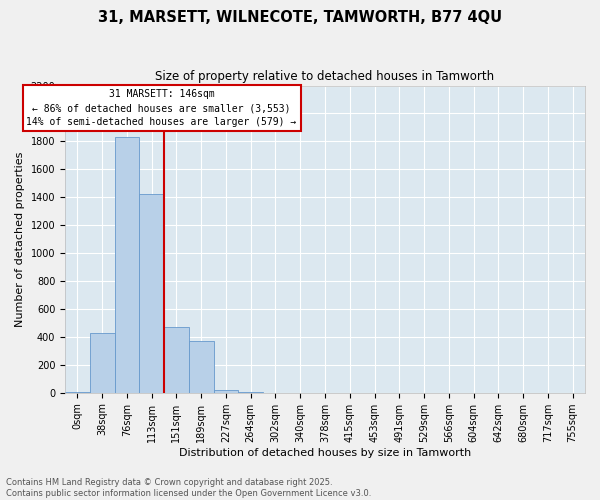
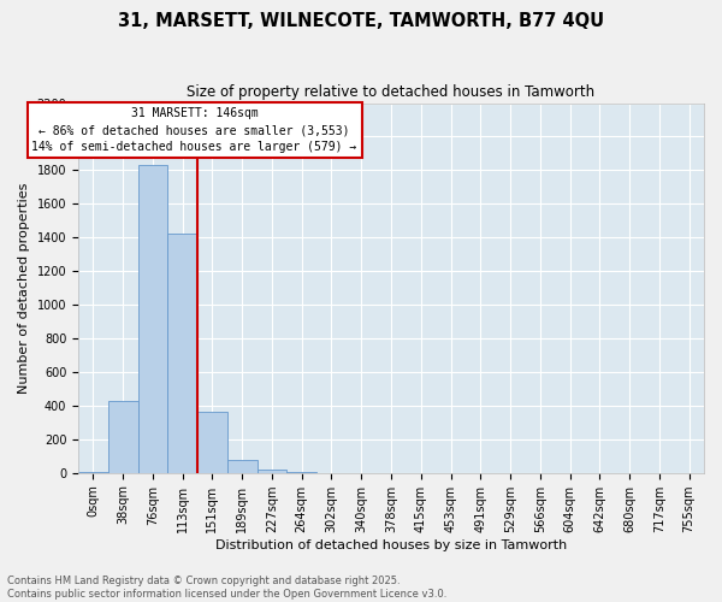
151sqm: 470 -> 360
189sqm: 370 -> 80
